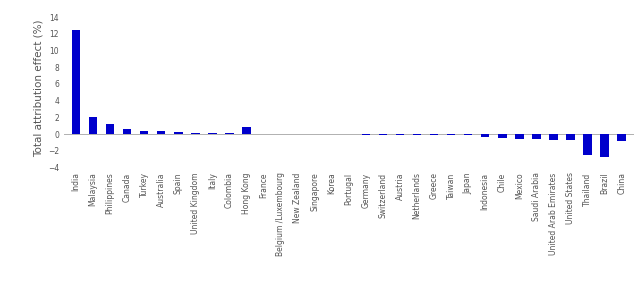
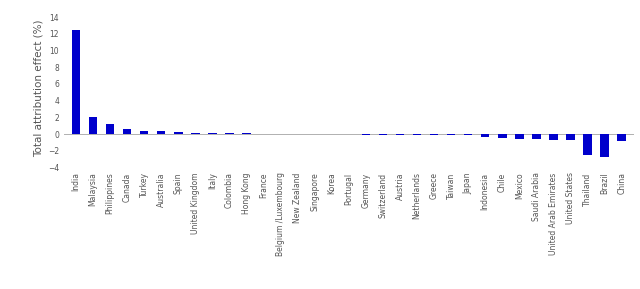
Hong Kong: 0.8 -> 0.1
